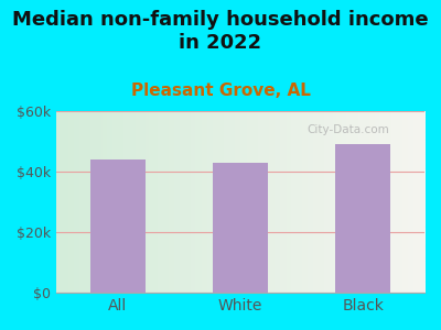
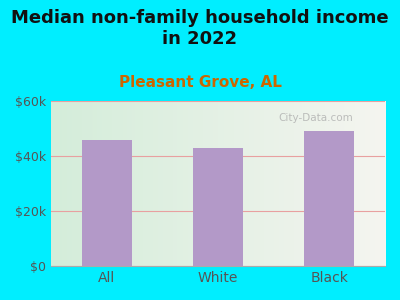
All: $44k -> $46k
